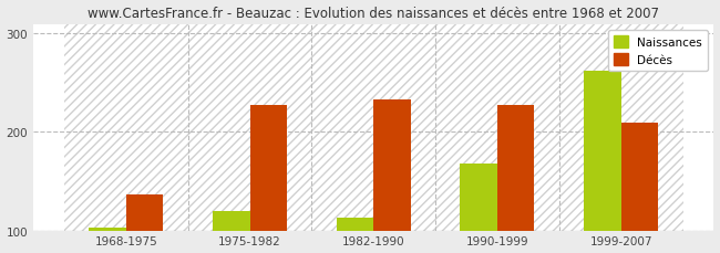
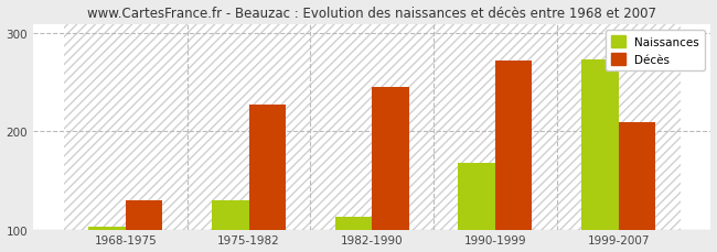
Décès/1968-1975: 137 -> 130
Naissances/1975-1982: 120 -> 130
Décès/1982-1990: 233 -> 246
Décès/1990-1999: 228 -> 272
Naissances/1999-2007: 262 -> 274
